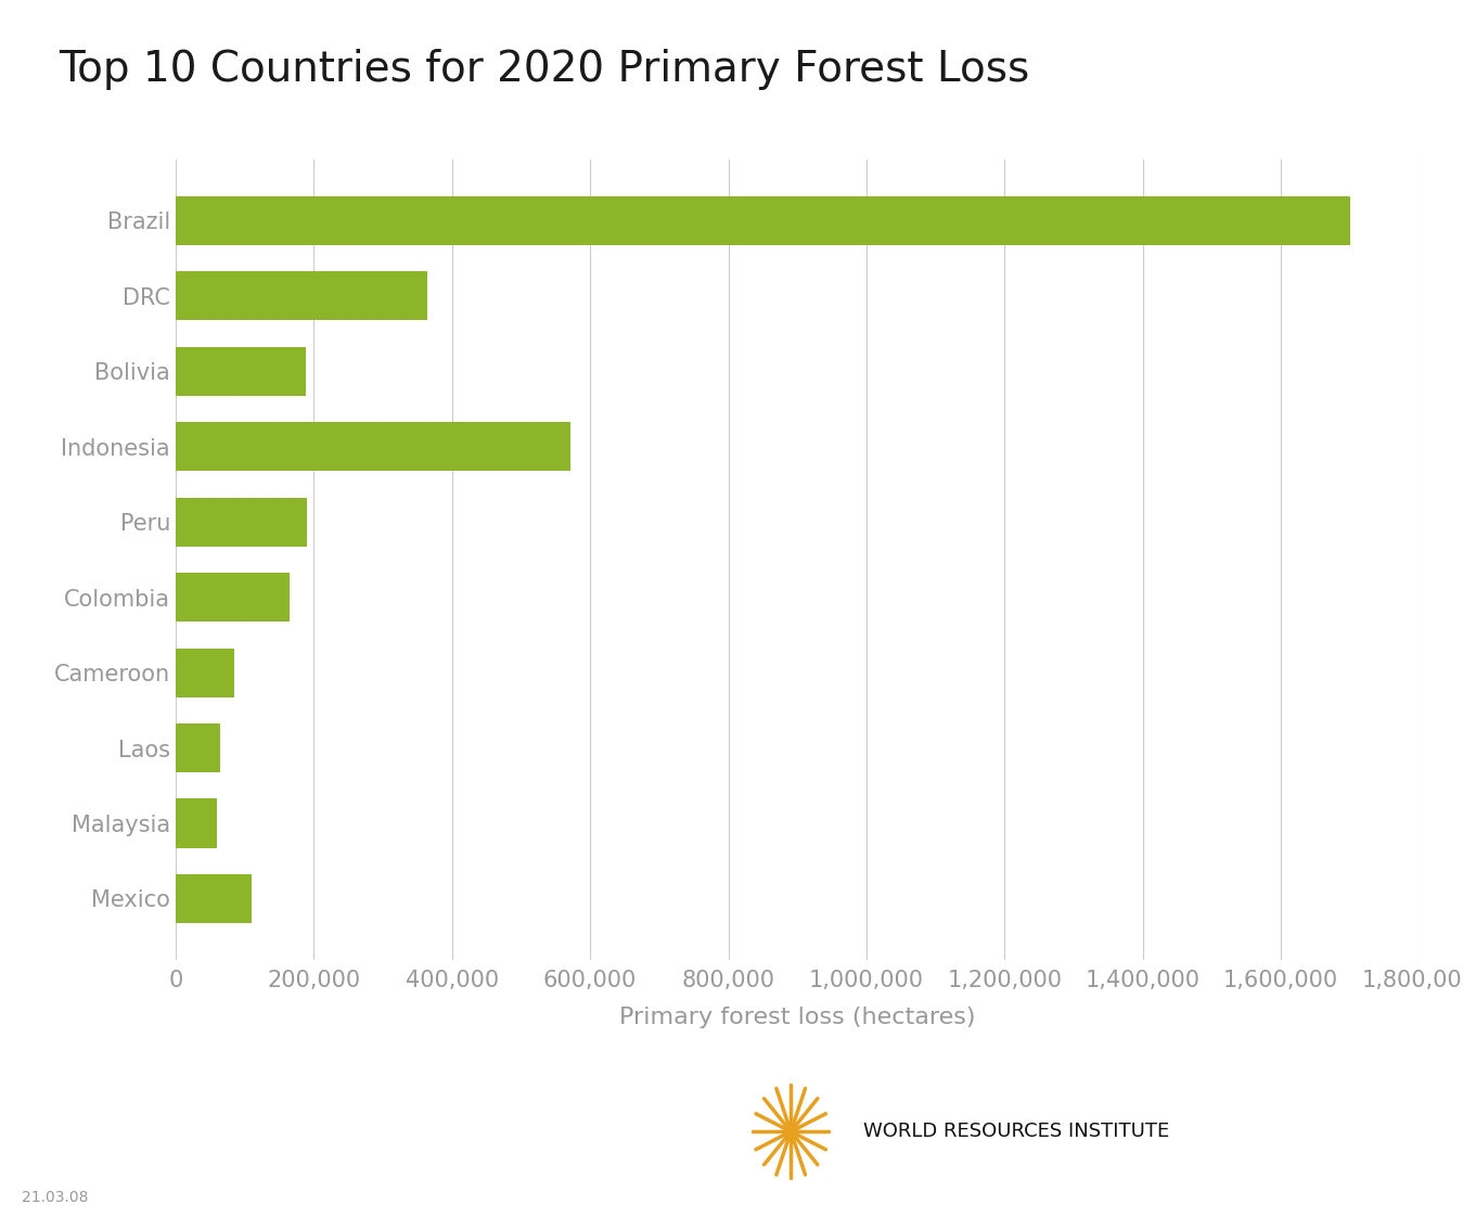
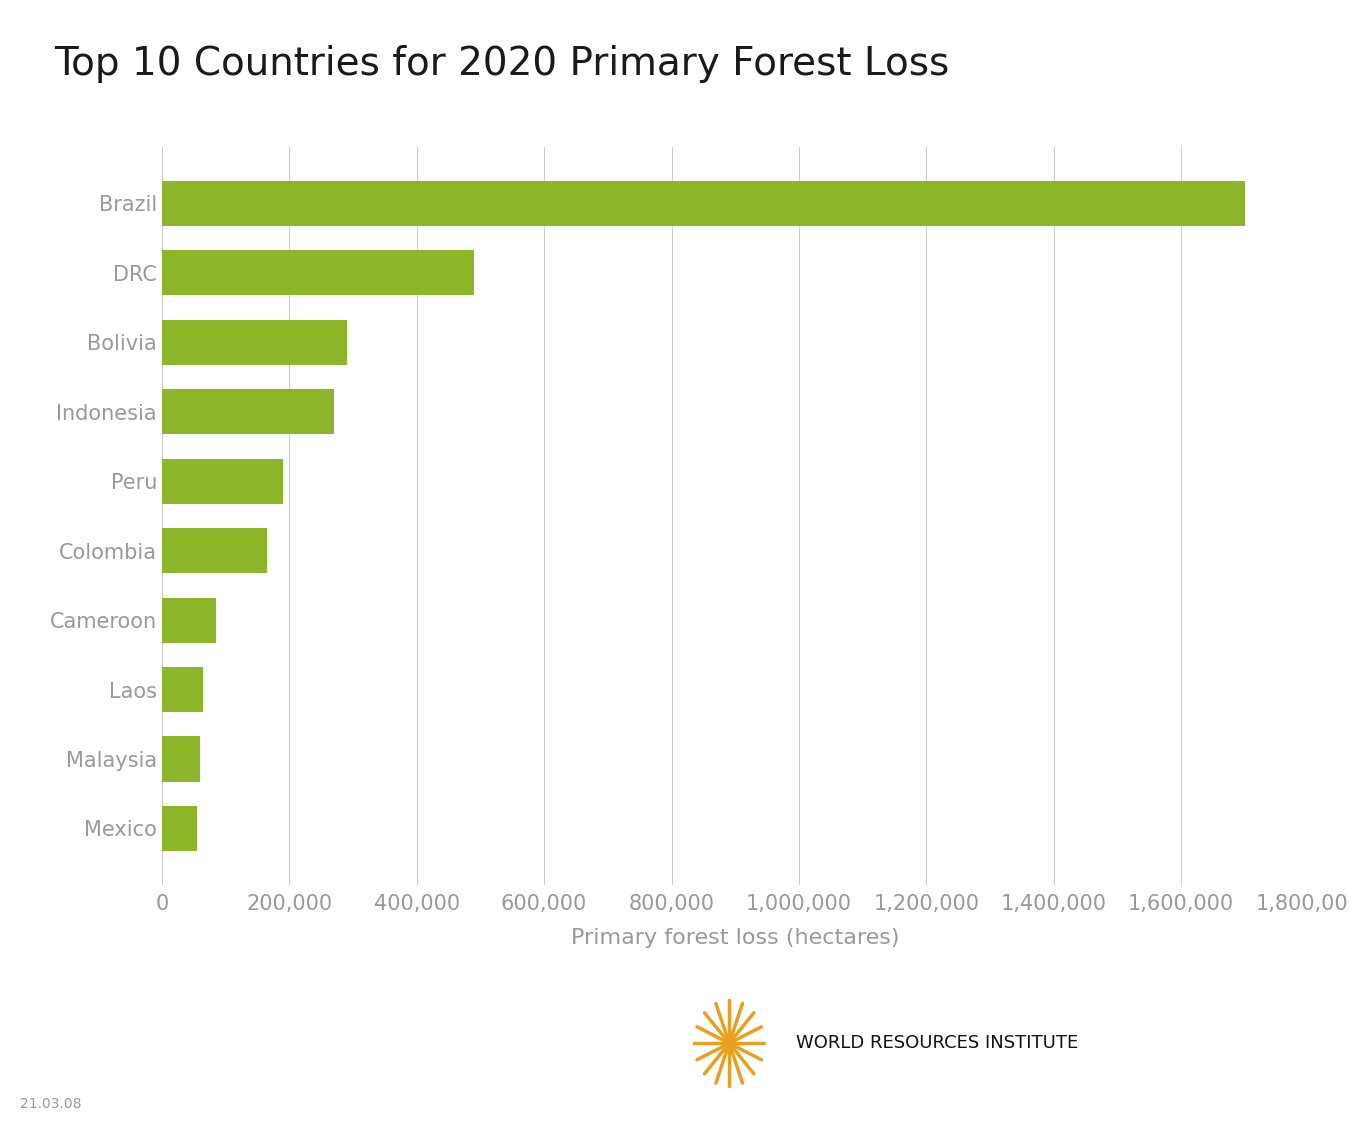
DRC: 364,000 -> 490,000
Bolivia: 188,000 -> 290,000
Indonesia: 572,000 -> 270,000
Mexico: 110,000 -> 55,000
